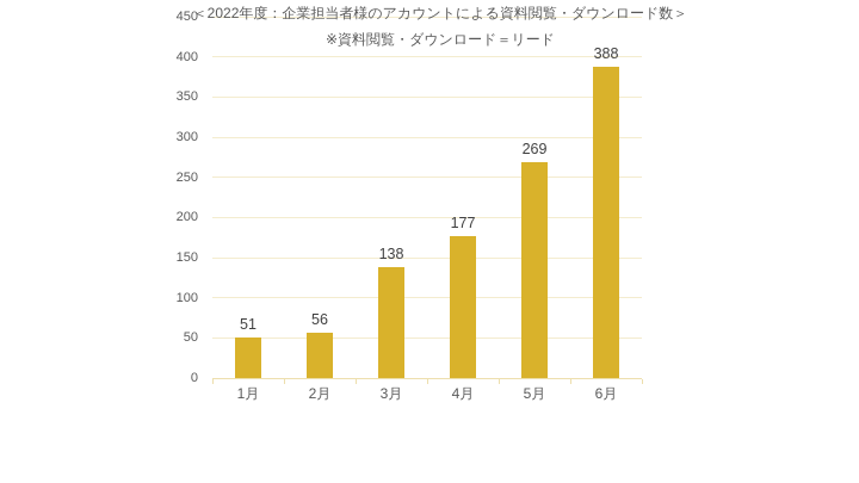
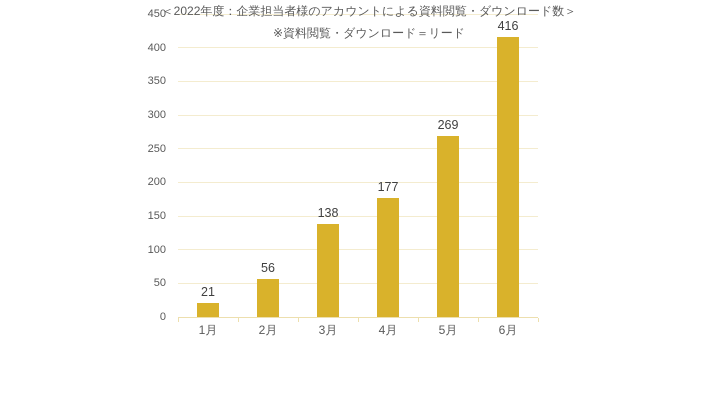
1月: 51 -> 21
6月: 388 -> 416
